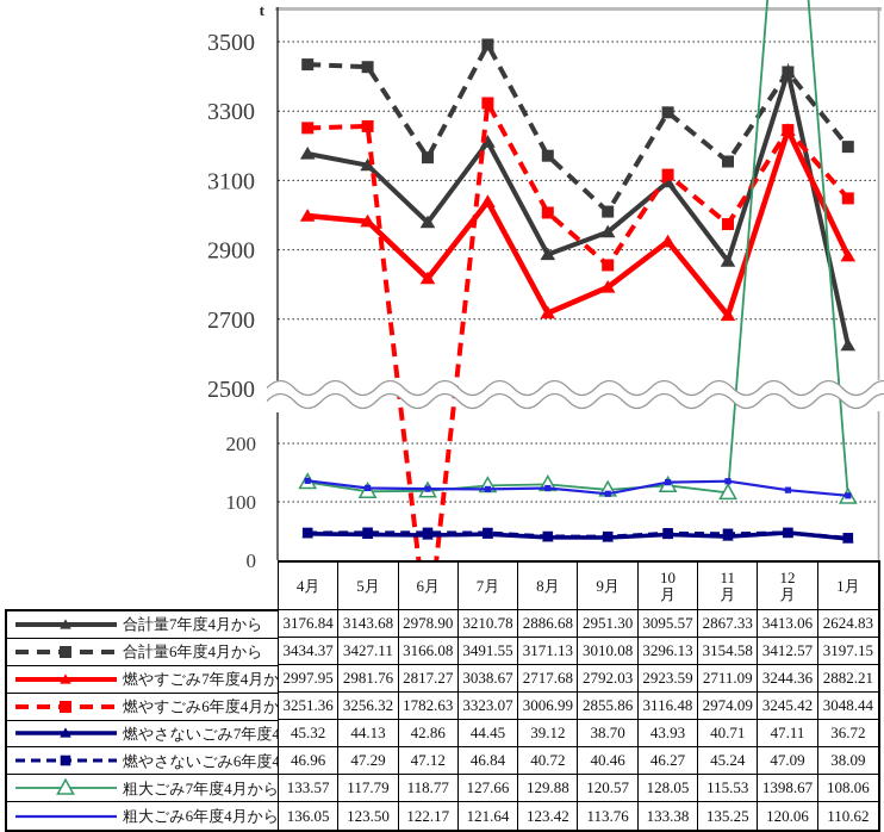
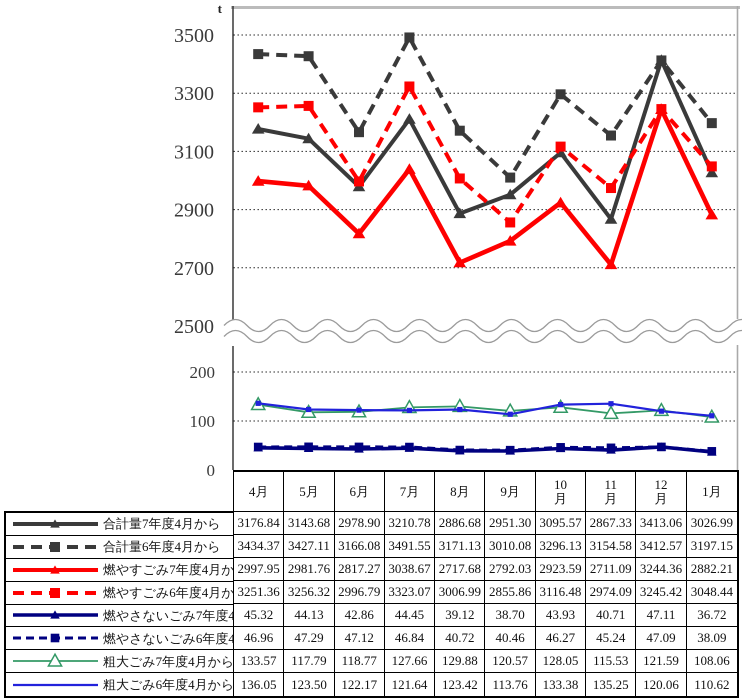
燃やすごみ6年度4月から/6月: 1782.63 -> 2996.79
粗大ごみ7年度4月から/12月: 1398.67 -> 121.59
合計量7年度4月から/1月: 2624.83 -> 3026.99
